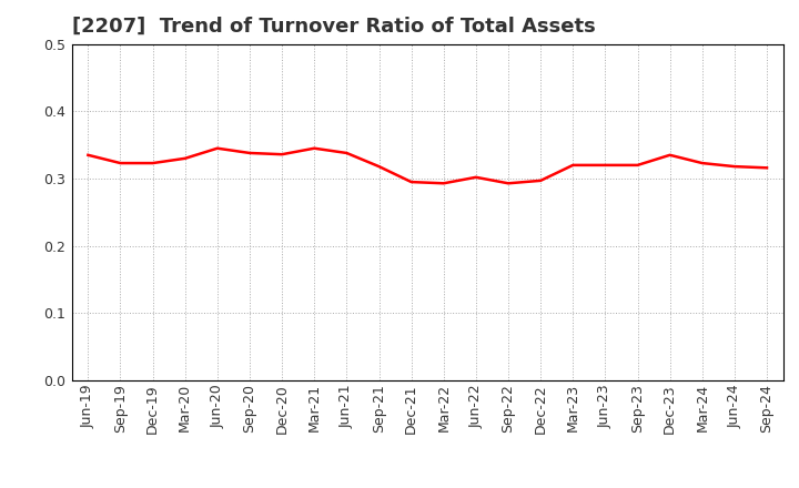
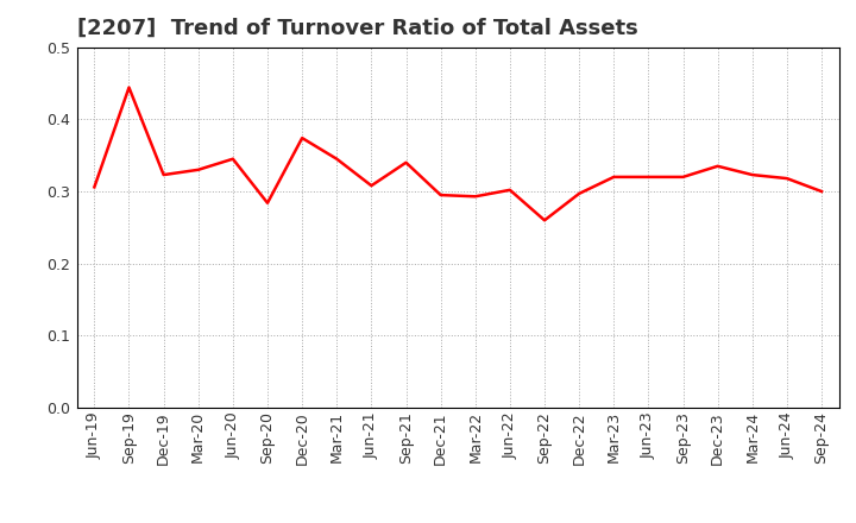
Jun-19: 0.335 -> 0.306
Sep-19: 0.323 -> 0.444
Sep-20: 0.338 -> 0.284
Dec-20: 0.336 -> 0.374
Jun-21: 0.338 -> 0.308
Sep-21: 0.318 -> 0.340
Sep-22: 0.293 -> 0.260
Sep-24: 0.316 -> 0.300
